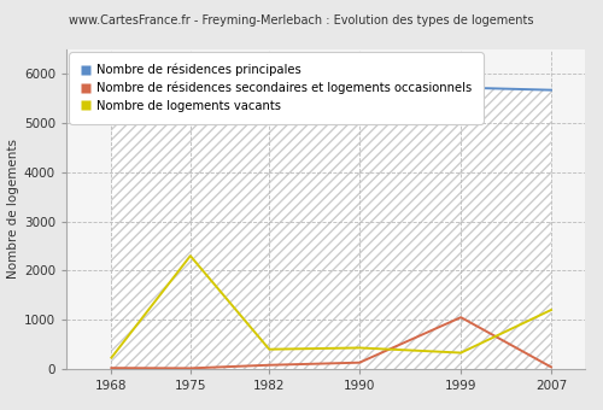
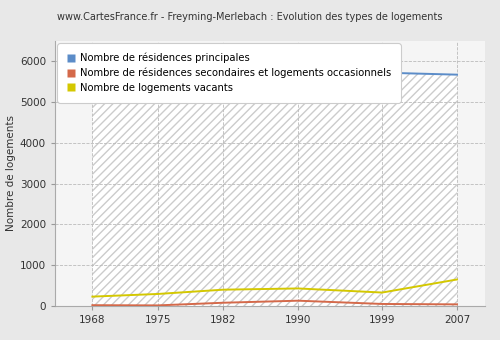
Nombre de logements vacants/1975: 2300 -> 300
Nombre de résidences secondaires et logements occasionnels/1999: 1050 -> 50
Nombre de logements vacants/2007: 1200 -> 650
